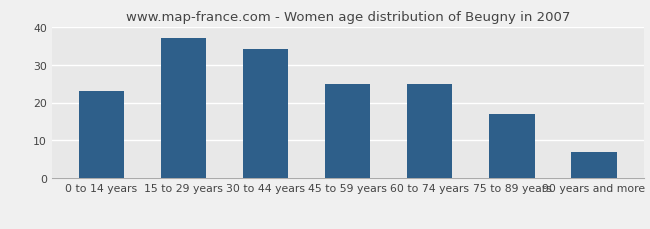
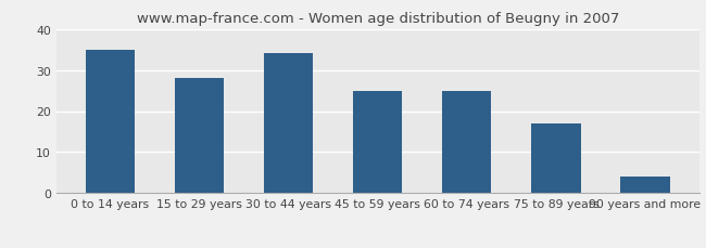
0 to 14 years: 23 -> 35
15 to 29 years: 37 -> 28
90 years and more: 7 -> 4
